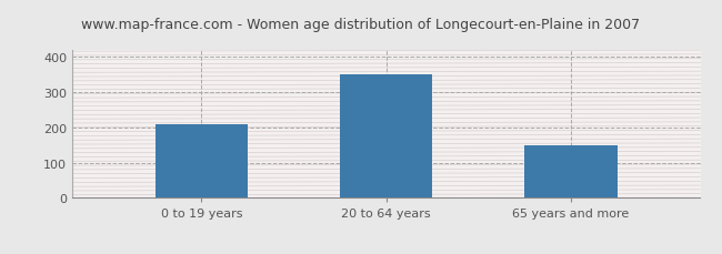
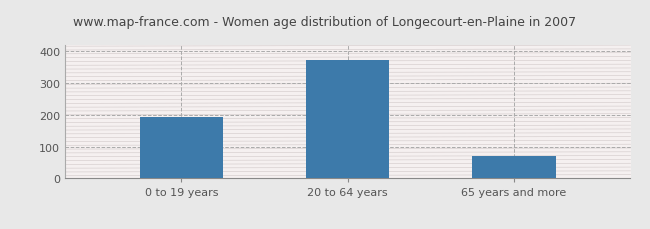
0 to 19 years: 210 -> 193
20 to 64 years: 350 -> 374
65 years and more: 150 -> 70
